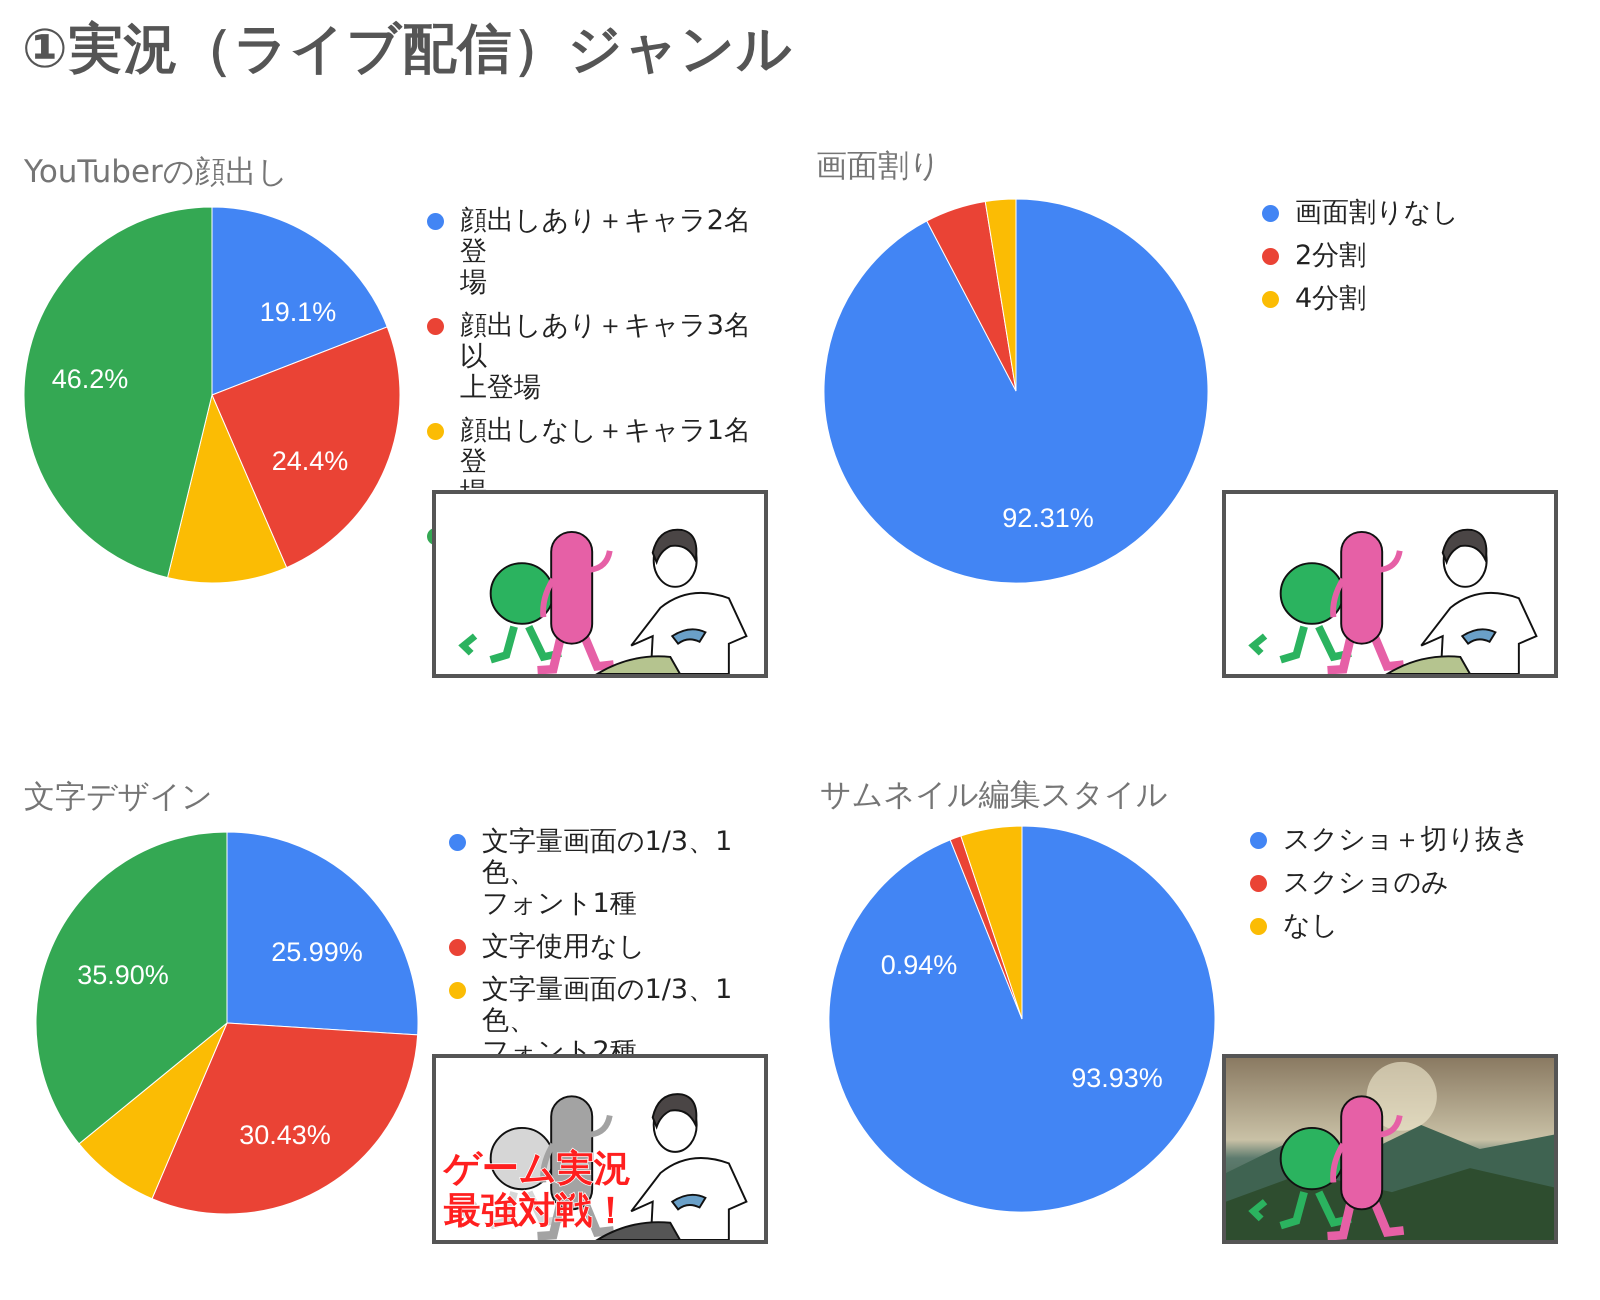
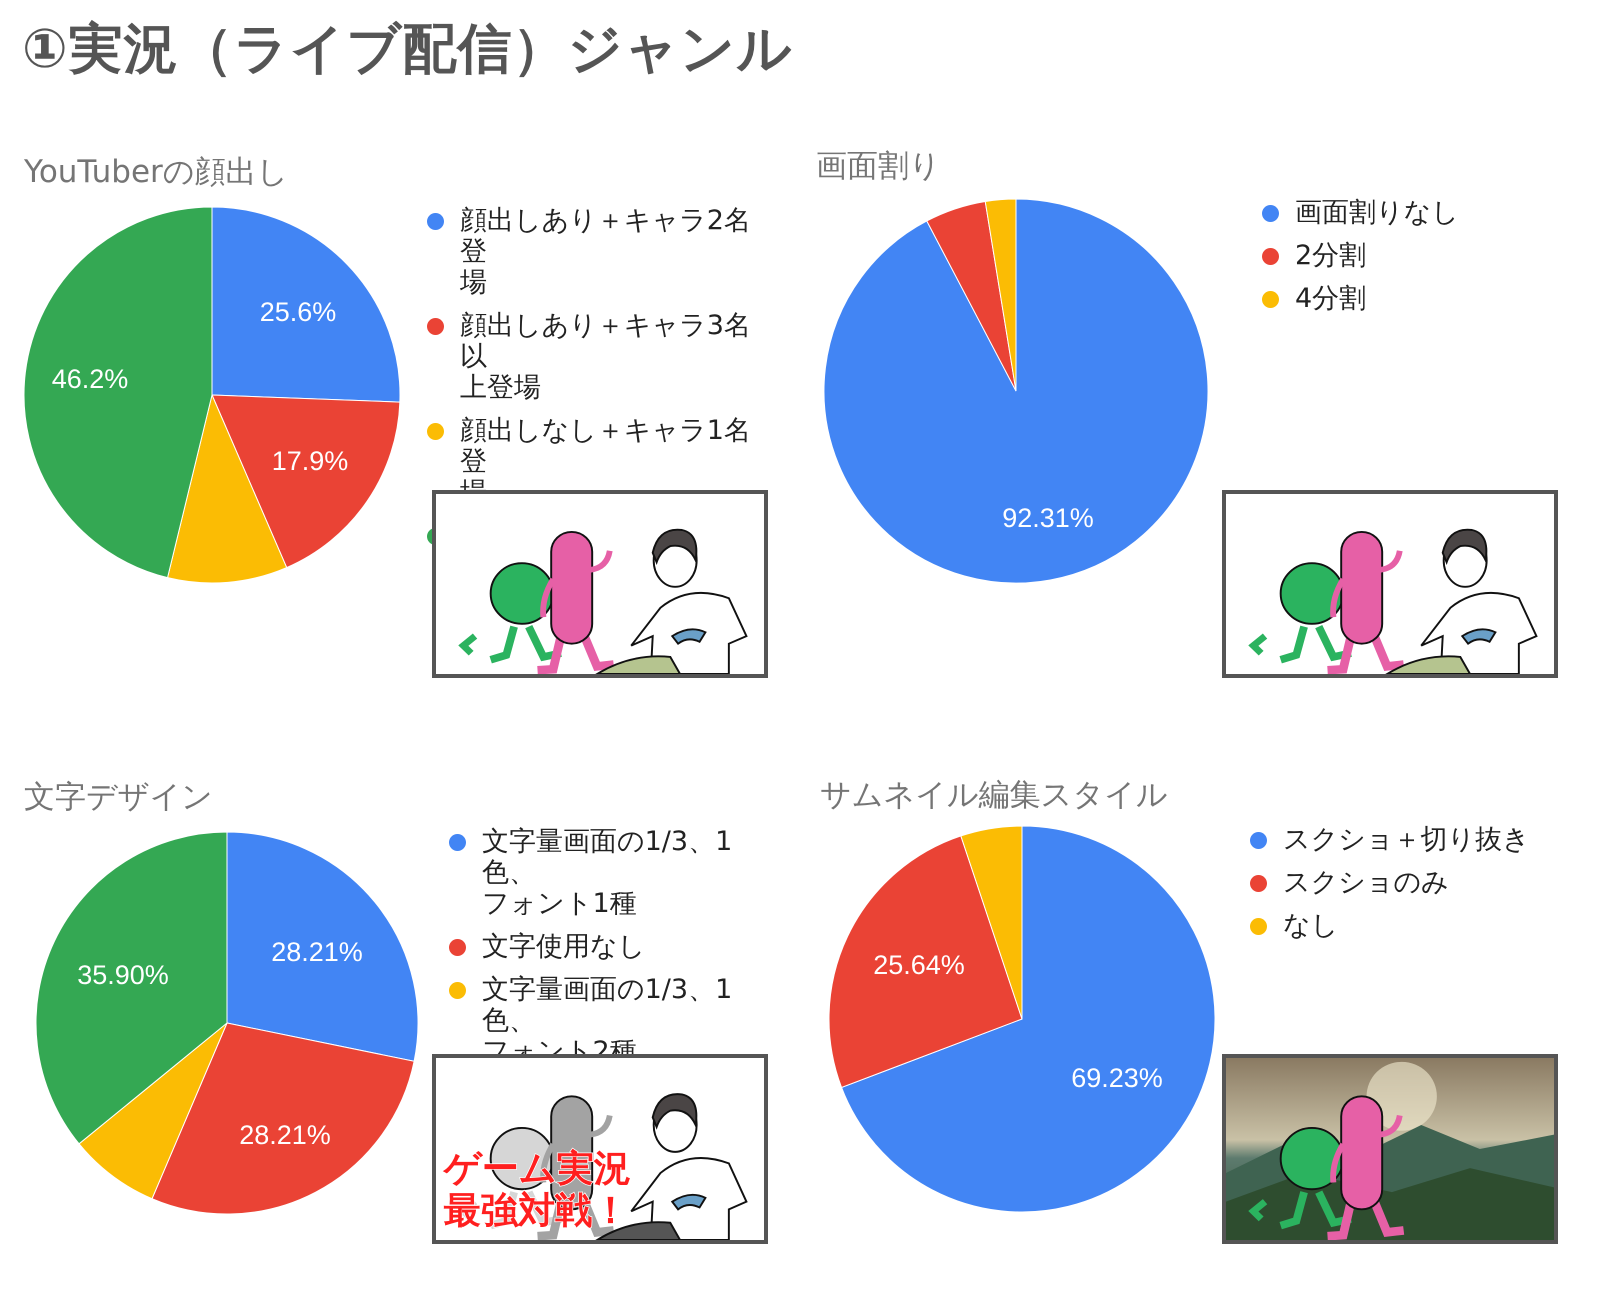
YouTuberの顔出し/顔出しあり＋キャラ2名登場: 19.1% -> 25.6%
YouTuberの顔出し/顔出しあり＋キャラ3名以上登場: 24.4% -> 17.9%
文字デザイン/文字量画面の1/3、1色、フォント1種: 25.99% -> 28.21%
文字デザイン/文字使用なし: 30.43% -> 28.21%
サムネイル編集スタイル/スクショ＋切り抜き: 93.93% -> 69.23%
サムネイル編集スタイル/スクショのみ: 0.94% -> 25.64%
